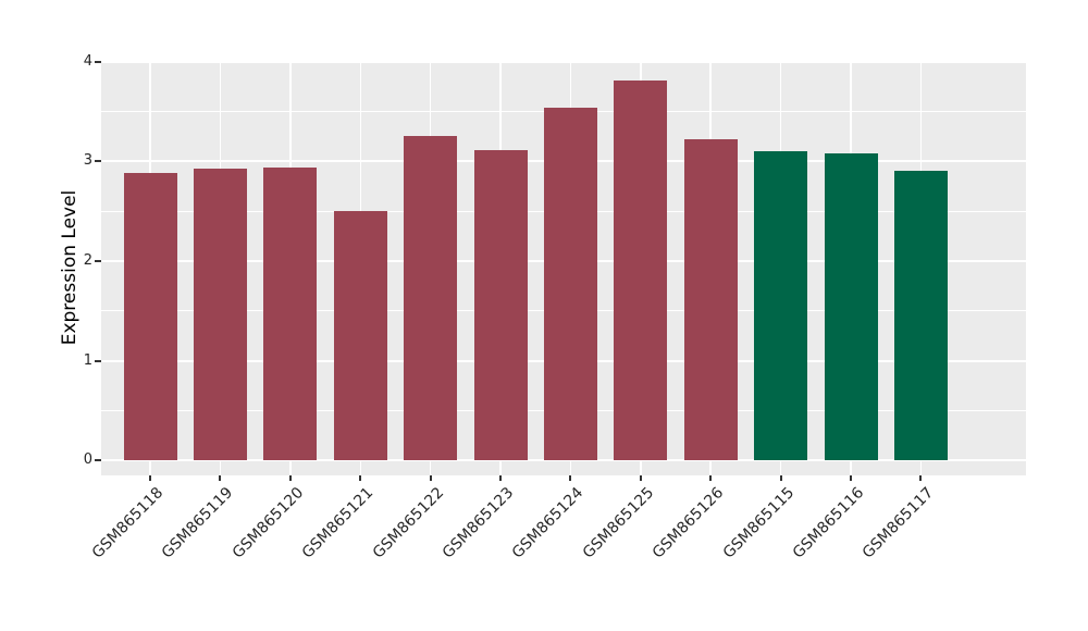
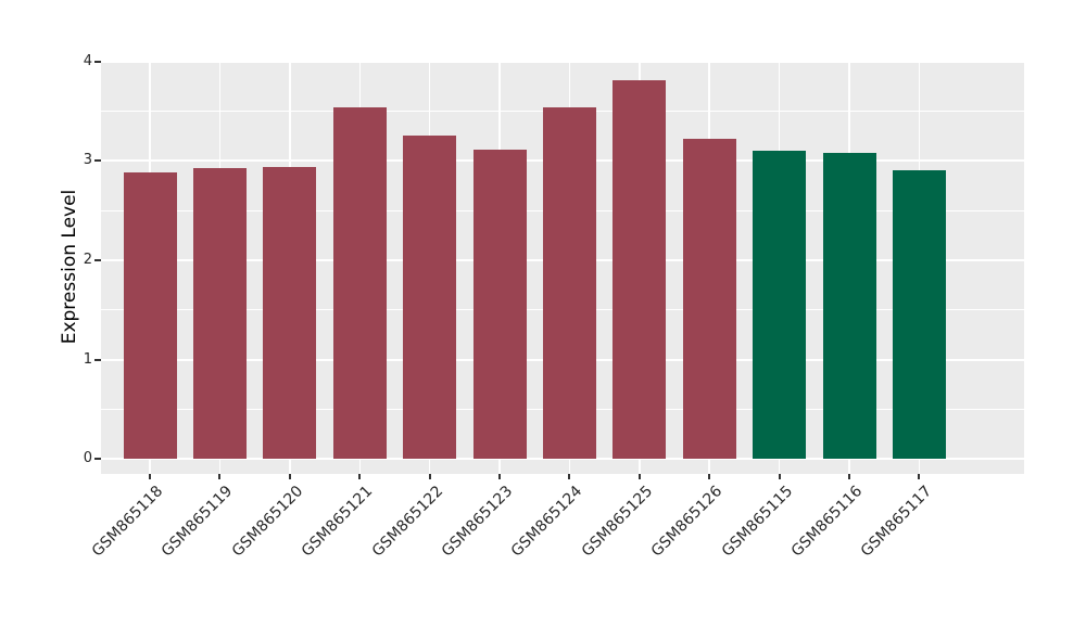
GSM865121: 2.5 -> 3.5
